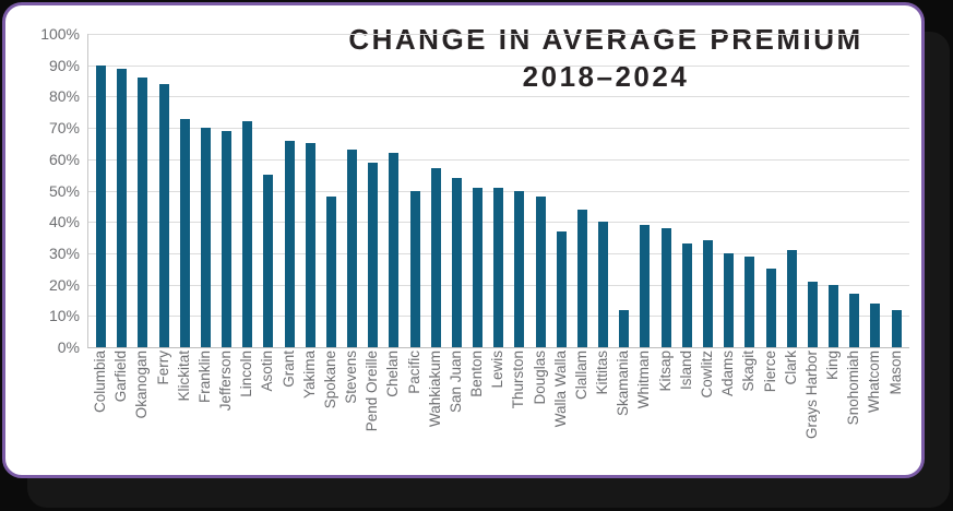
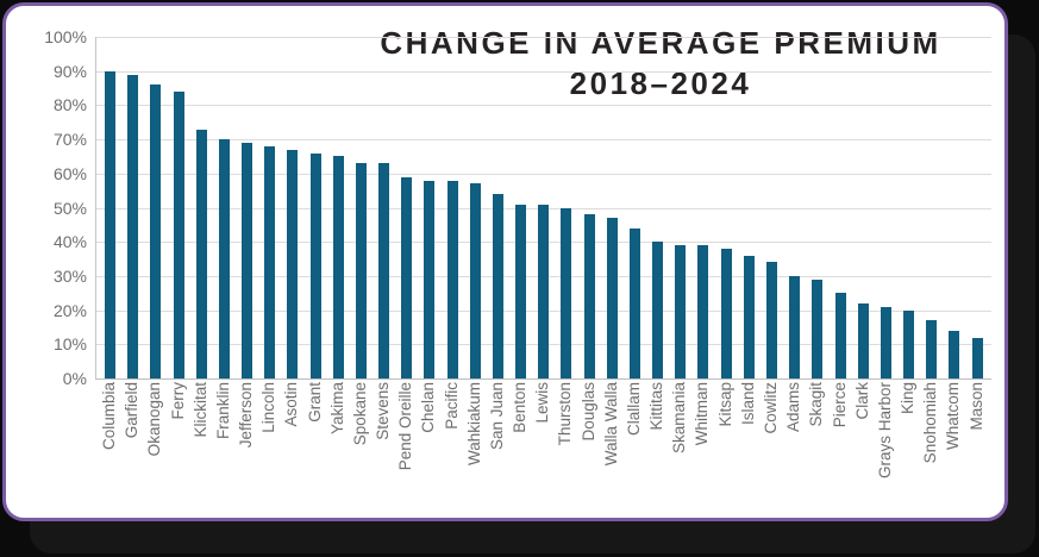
Lincoln: 72% -> 68%
Asotin: 55% -> 67%
Spokane: 48% -> 63%
Chelan: 62% -> 58%
Pacific: 50% -> 58%
Walla Walla: 37% -> 47%
Skamania: 12% -> 39%
Island: 33% -> 36%
Clark: 31% -> 22%
